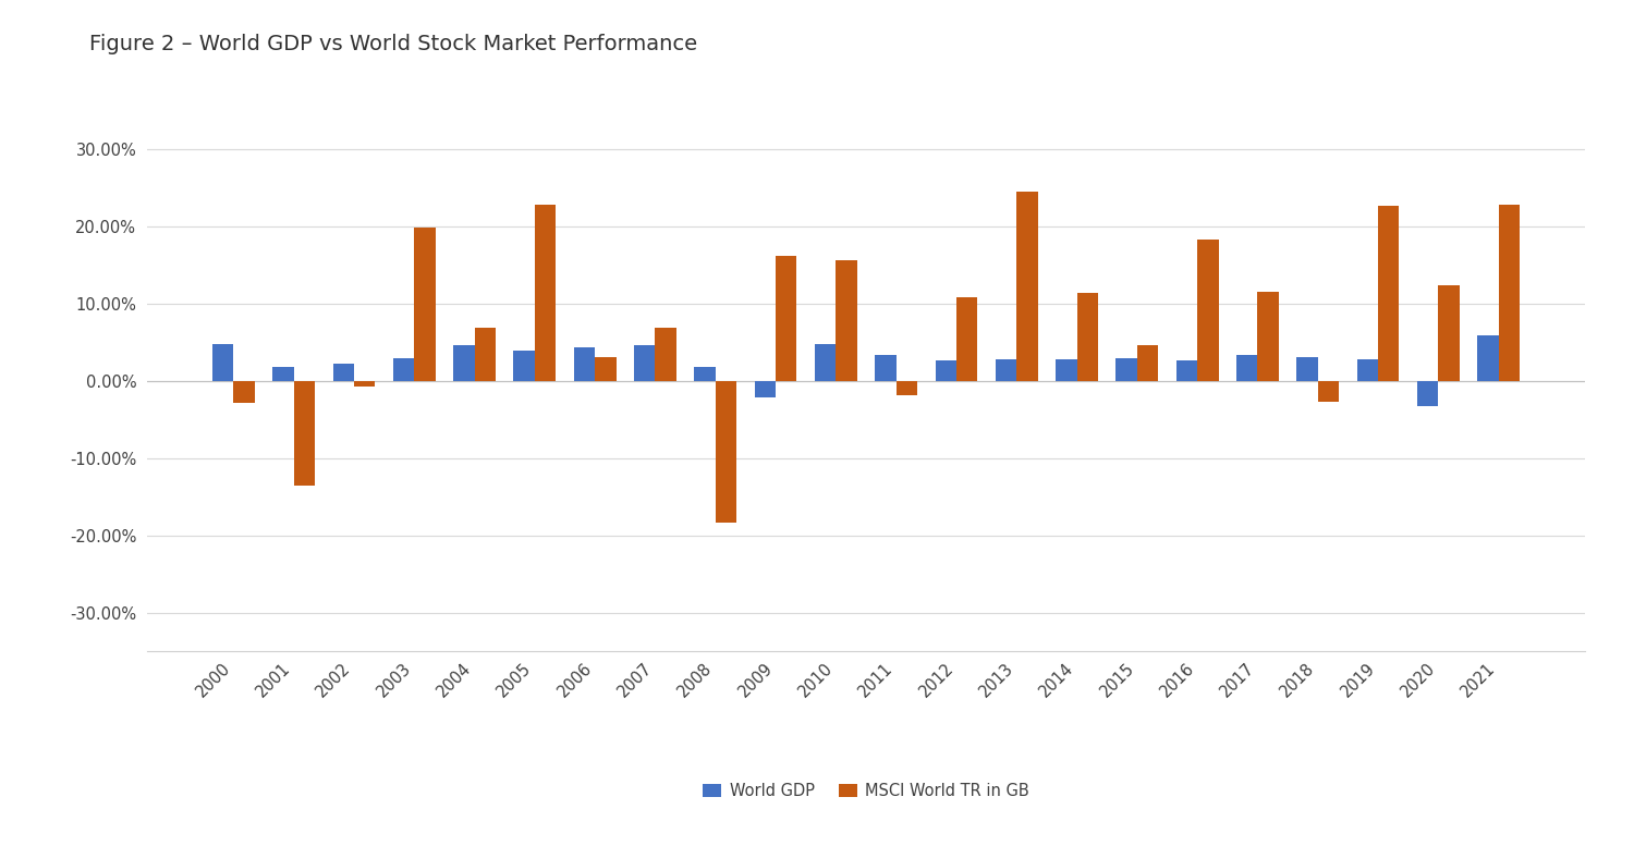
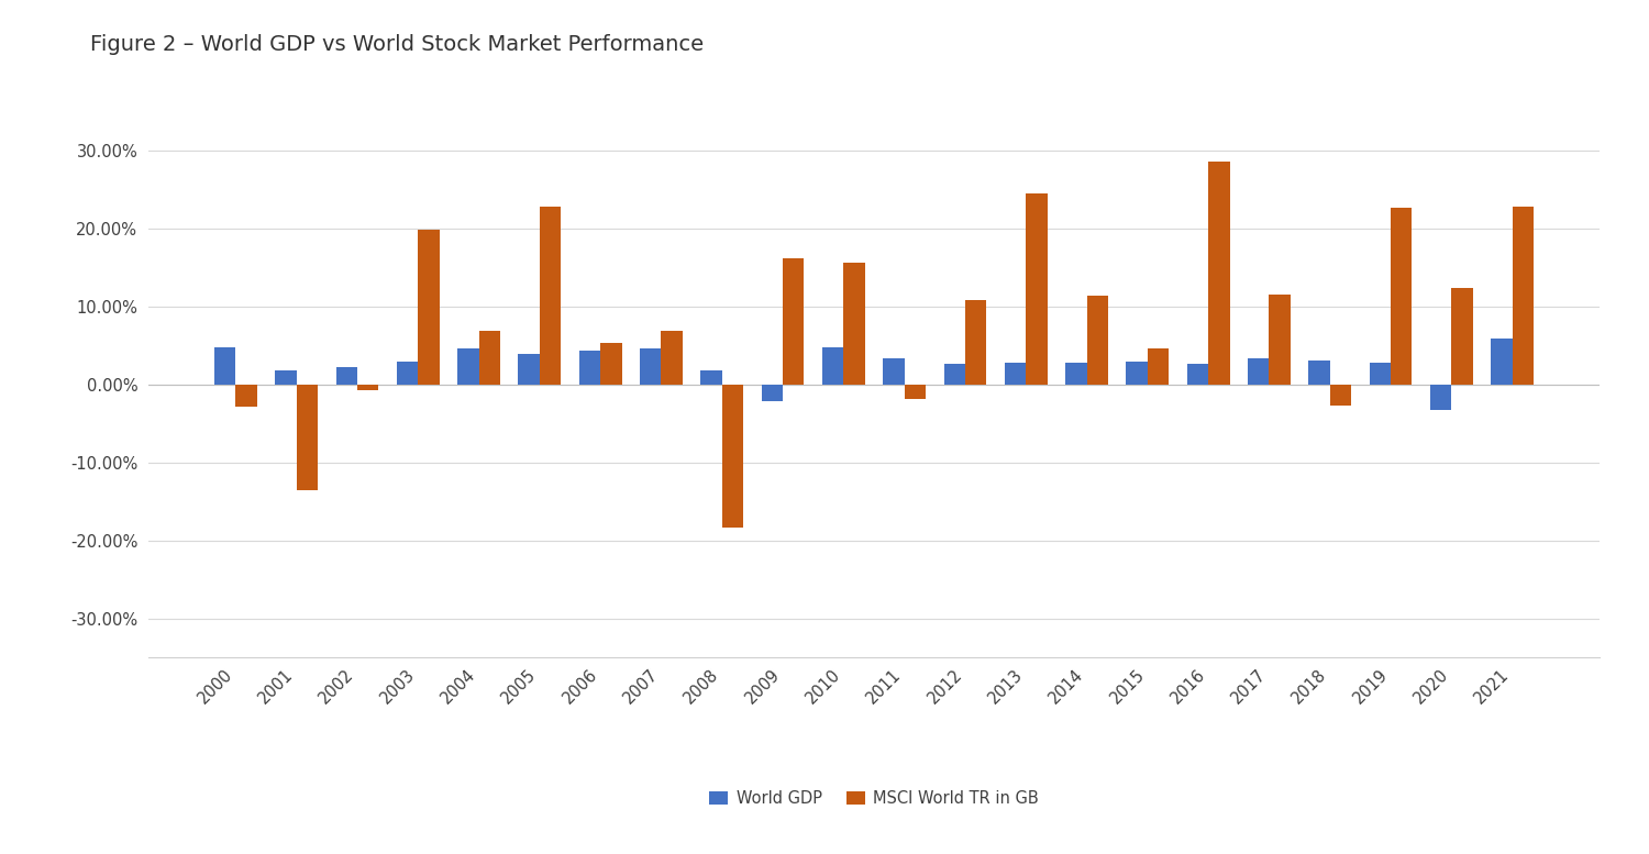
MSCI World TR in GB/2006: 3.0% -> 5.3%
MSCI World TR in GB/2016: 18.2% -> 28.5%
